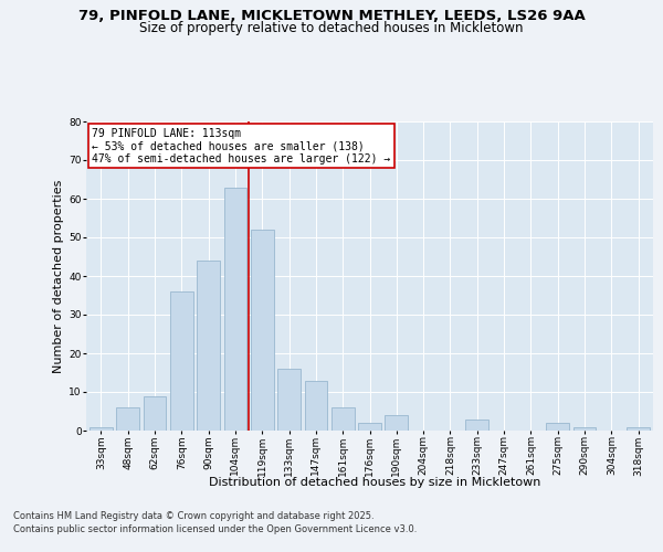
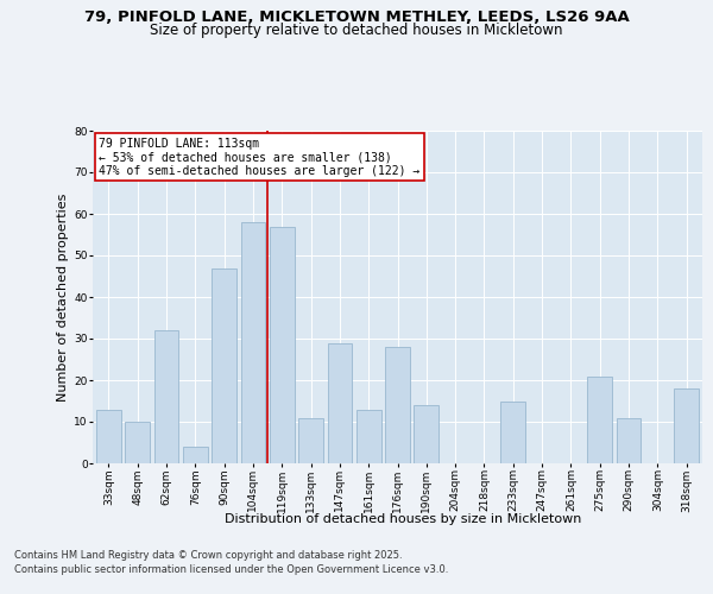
33sqm: 1 -> 13
48sqm: 6 -> 10
62sqm: 9 -> 32
76sqm: 36 -> 4
90sqm: 44 -> 47
104sqm: 63 -> 58
119sqm: 52 -> 57
133sqm: 16 -> 11
147sqm: 13 -> 29
161sqm: 6 -> 13
176sqm: 2 -> 28
190sqm: 4 -> 14
233sqm: 3 -> 15
275sqm: 2 -> 21
290sqm: 1 -> 11
318sqm: 1 -> 18
